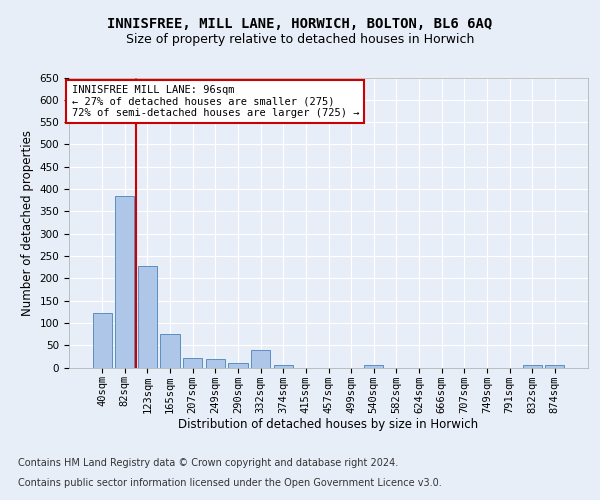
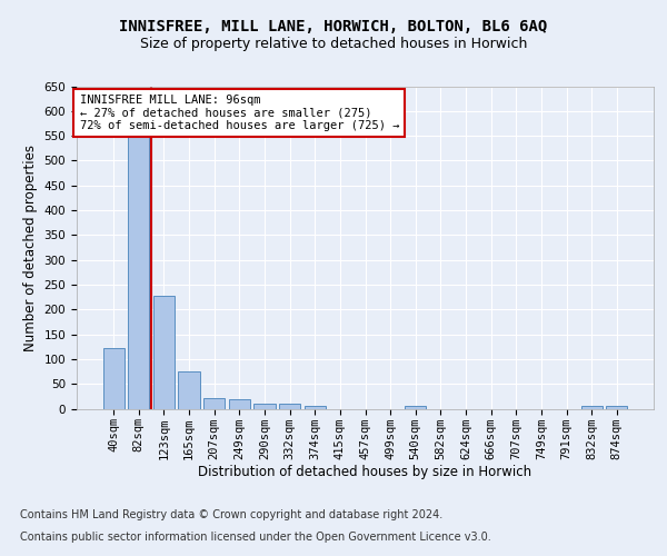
82sqm: 385 -> 548
332sqm: 40 -> 10
